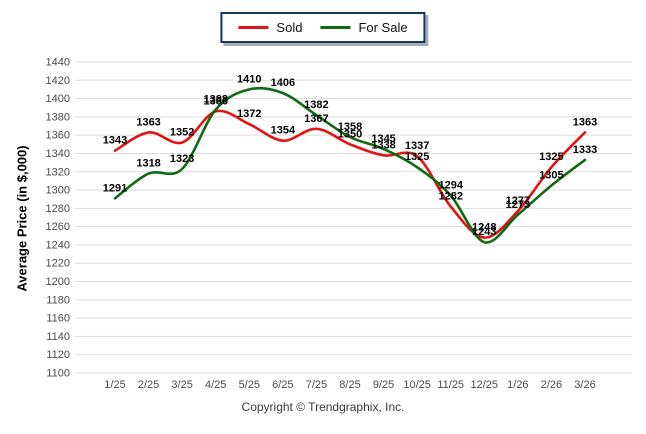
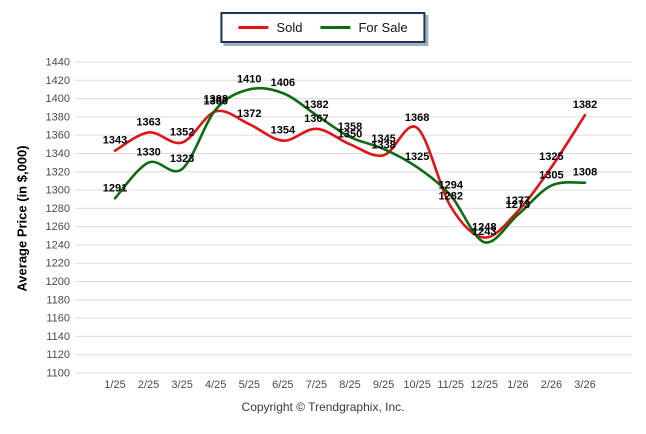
For Sale/2/25: 1318 -> 1330
Sold/10/25: 1337 -> 1368
Sold/3/26: 1363 -> 1382
For Sale/3/26: 1333 -> 1308
